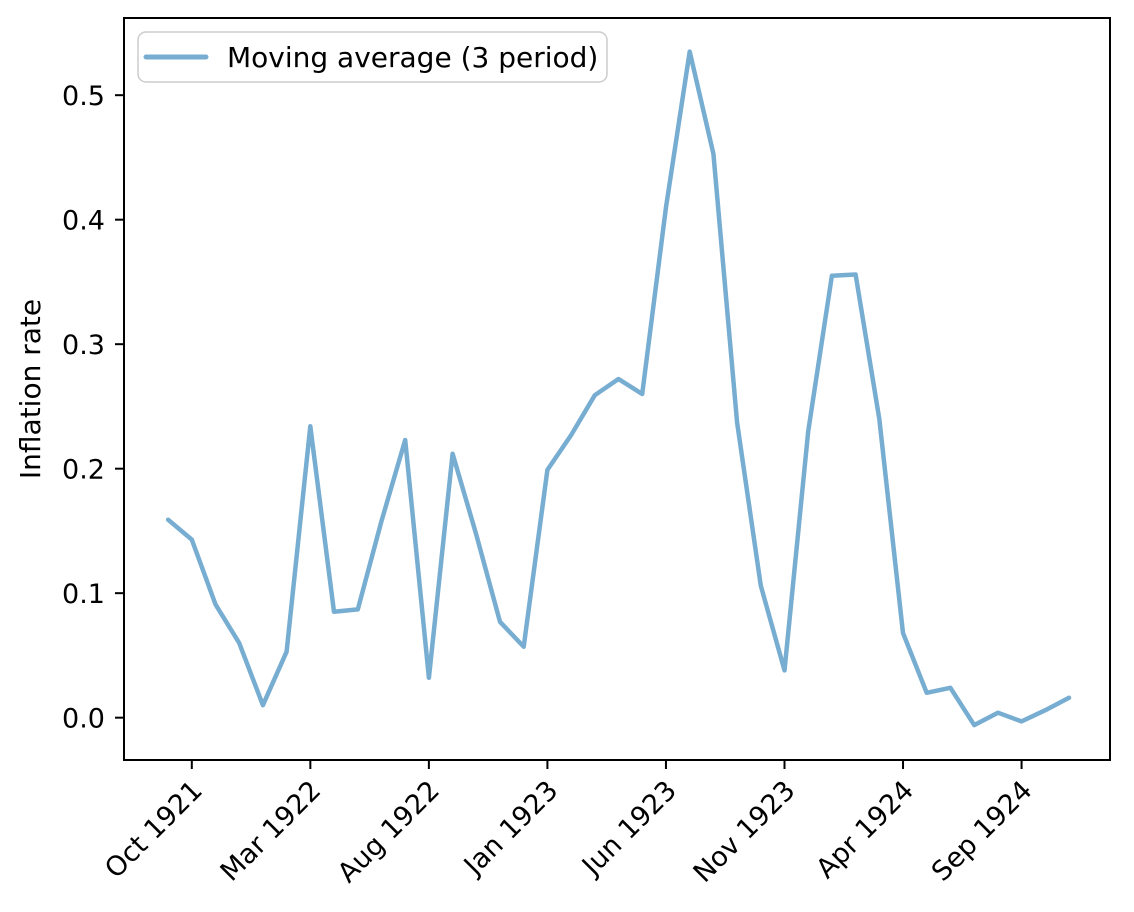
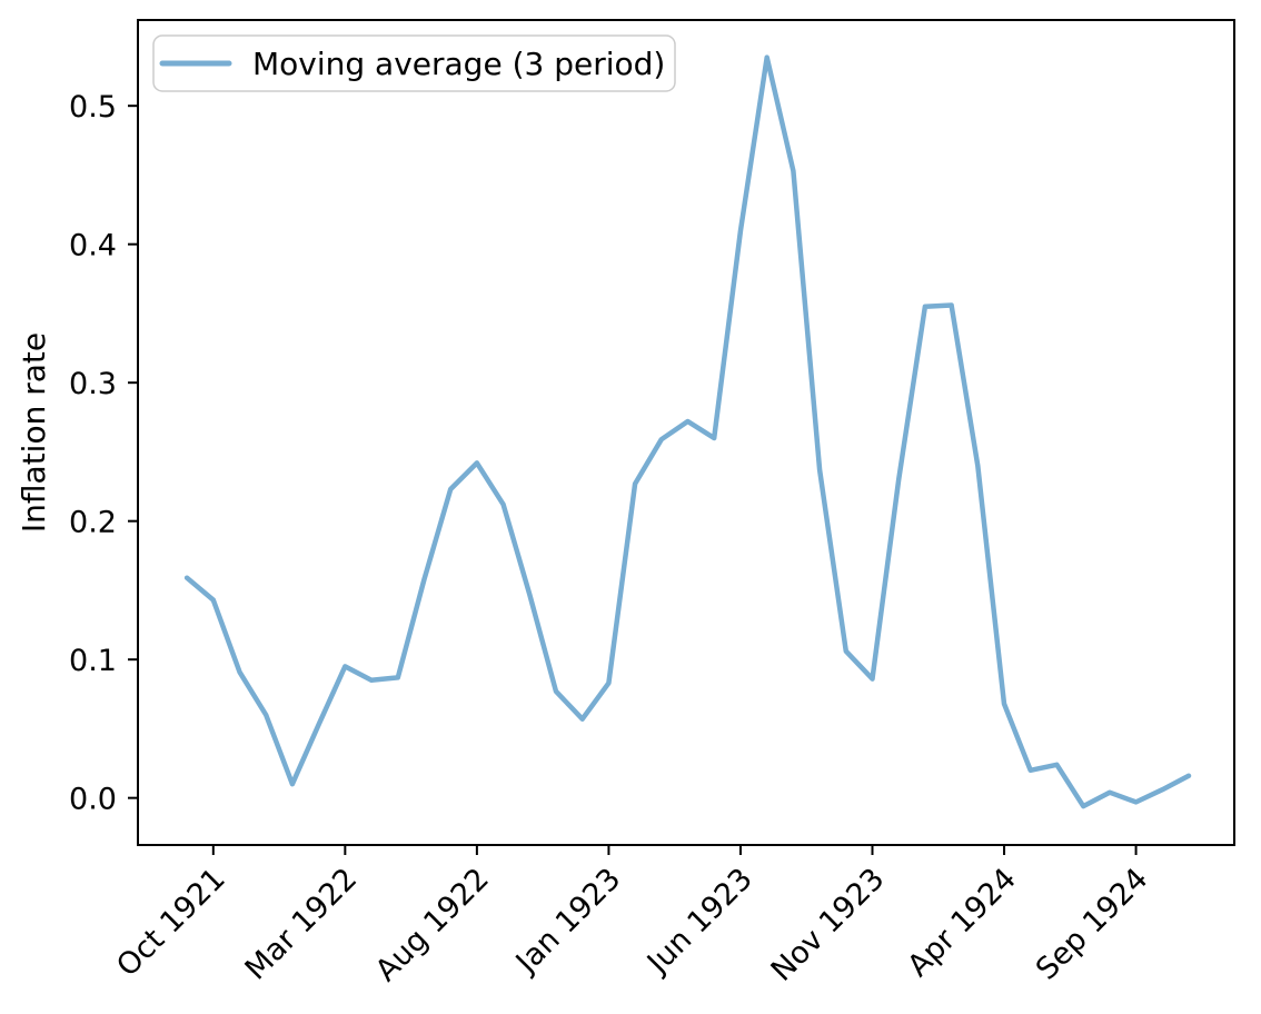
Mar 1922: 0.234 -> 0.095
Aug 1922: 0.032 -> 0.242
Jan 1923: 0.199 -> 0.083
Nov 1923: 0.038 -> 0.086
